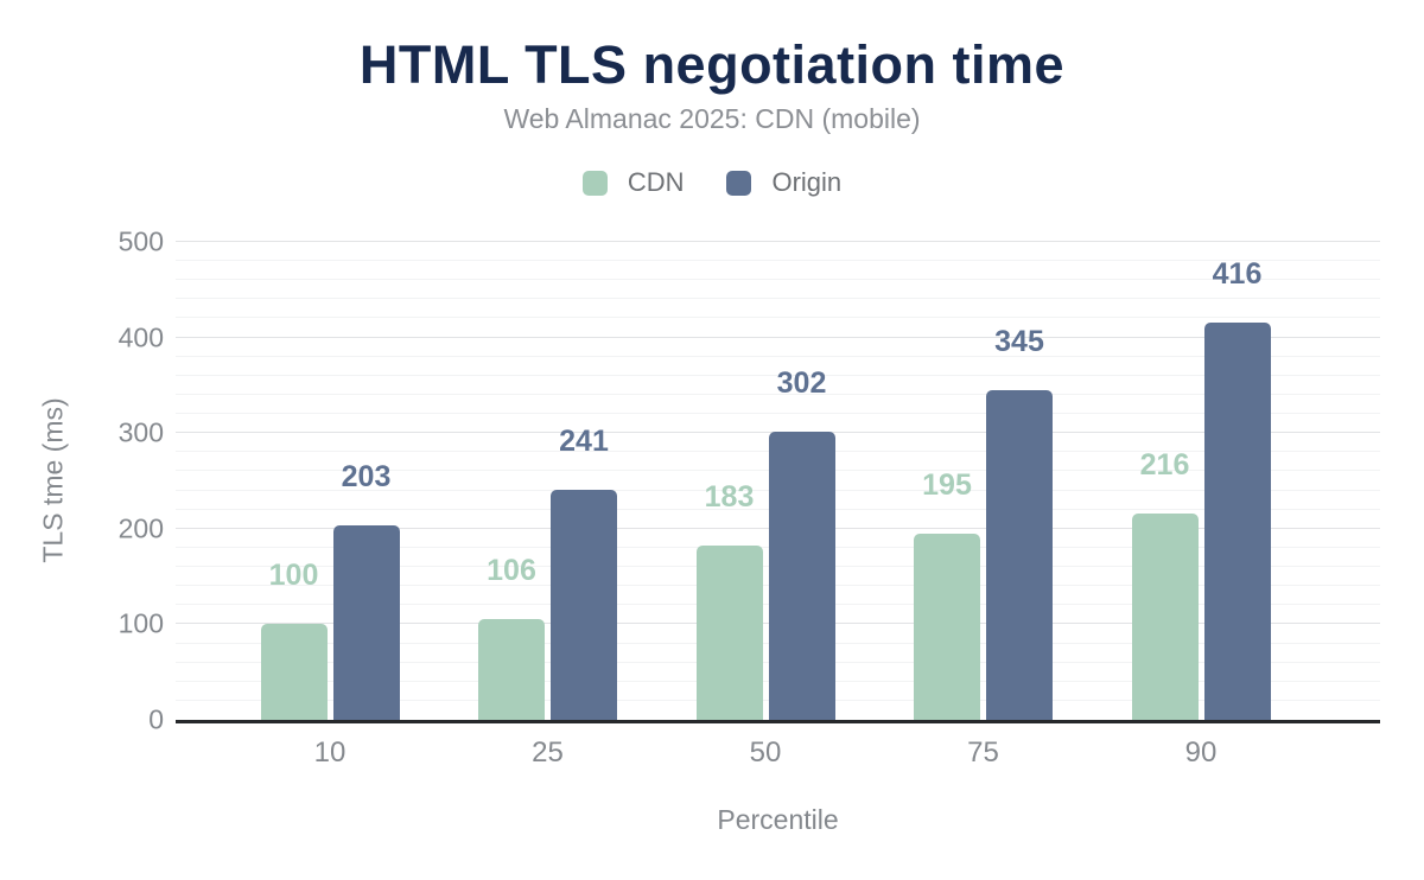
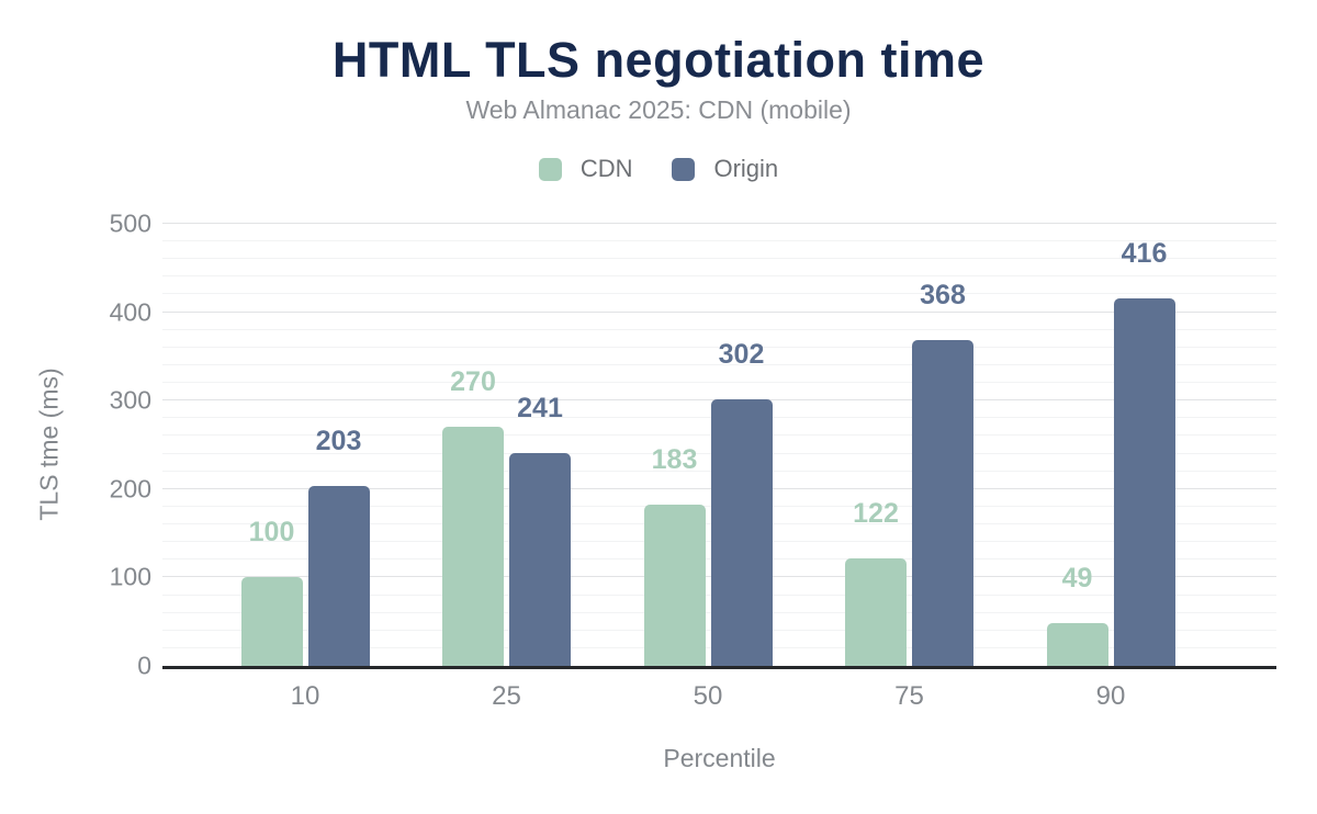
CDN/25: 106 -> 270
CDN/75: 195 -> 122
Origin/75: 345 -> 368
CDN/90: 216 -> 49
